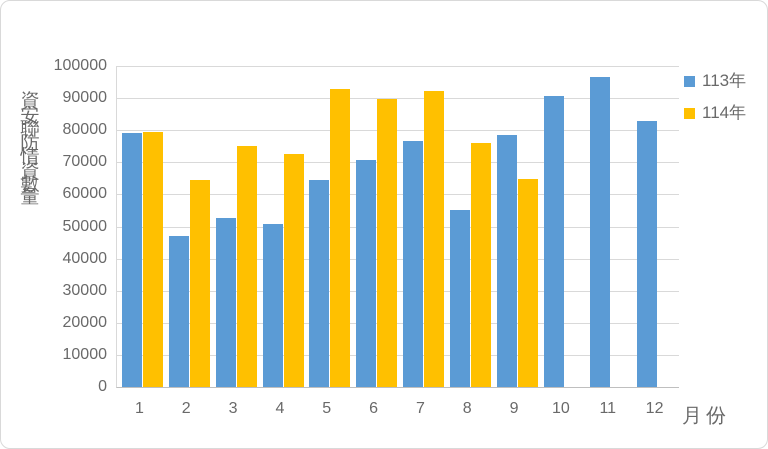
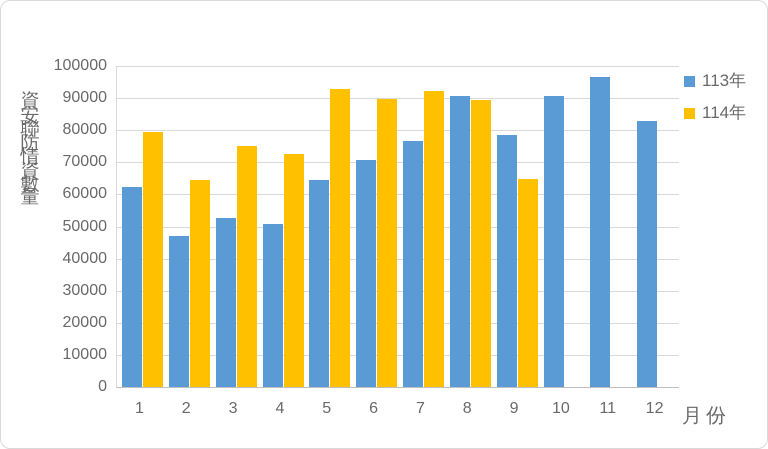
113年/1: 79000 -> 62000
113年/8: 55000 -> 91000
114年/8: 76000 -> 89000
